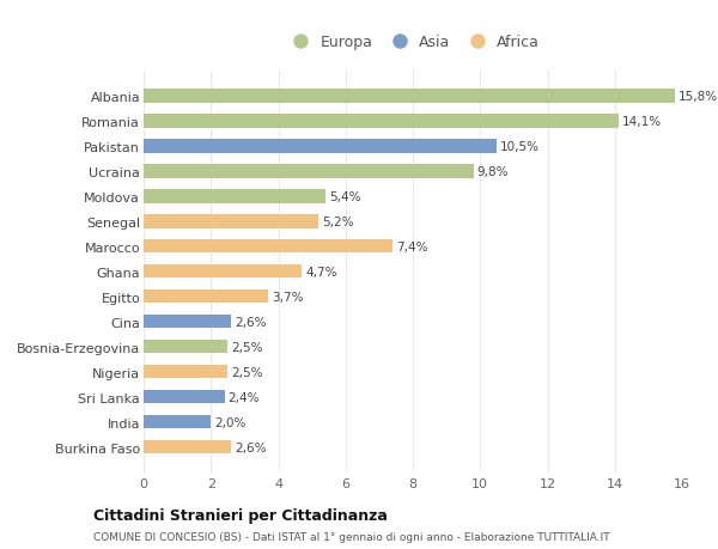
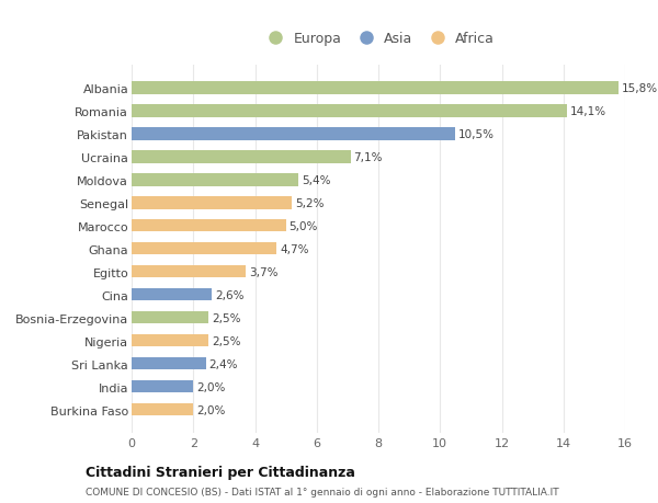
Ucraina: 9,8% -> 7,1%
Marocco: 7,4% -> 5,0%
Burkina Faso: 2,6% -> 2,0%
